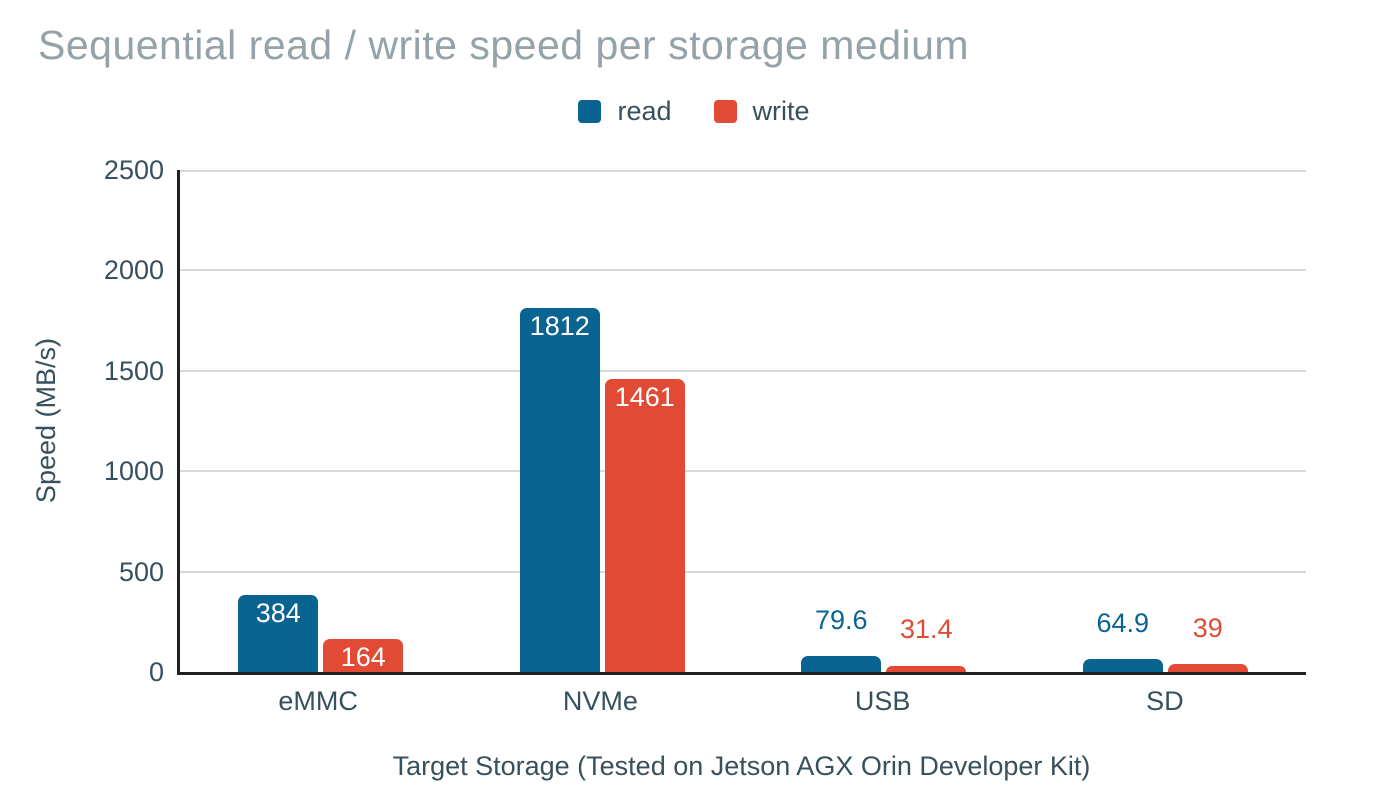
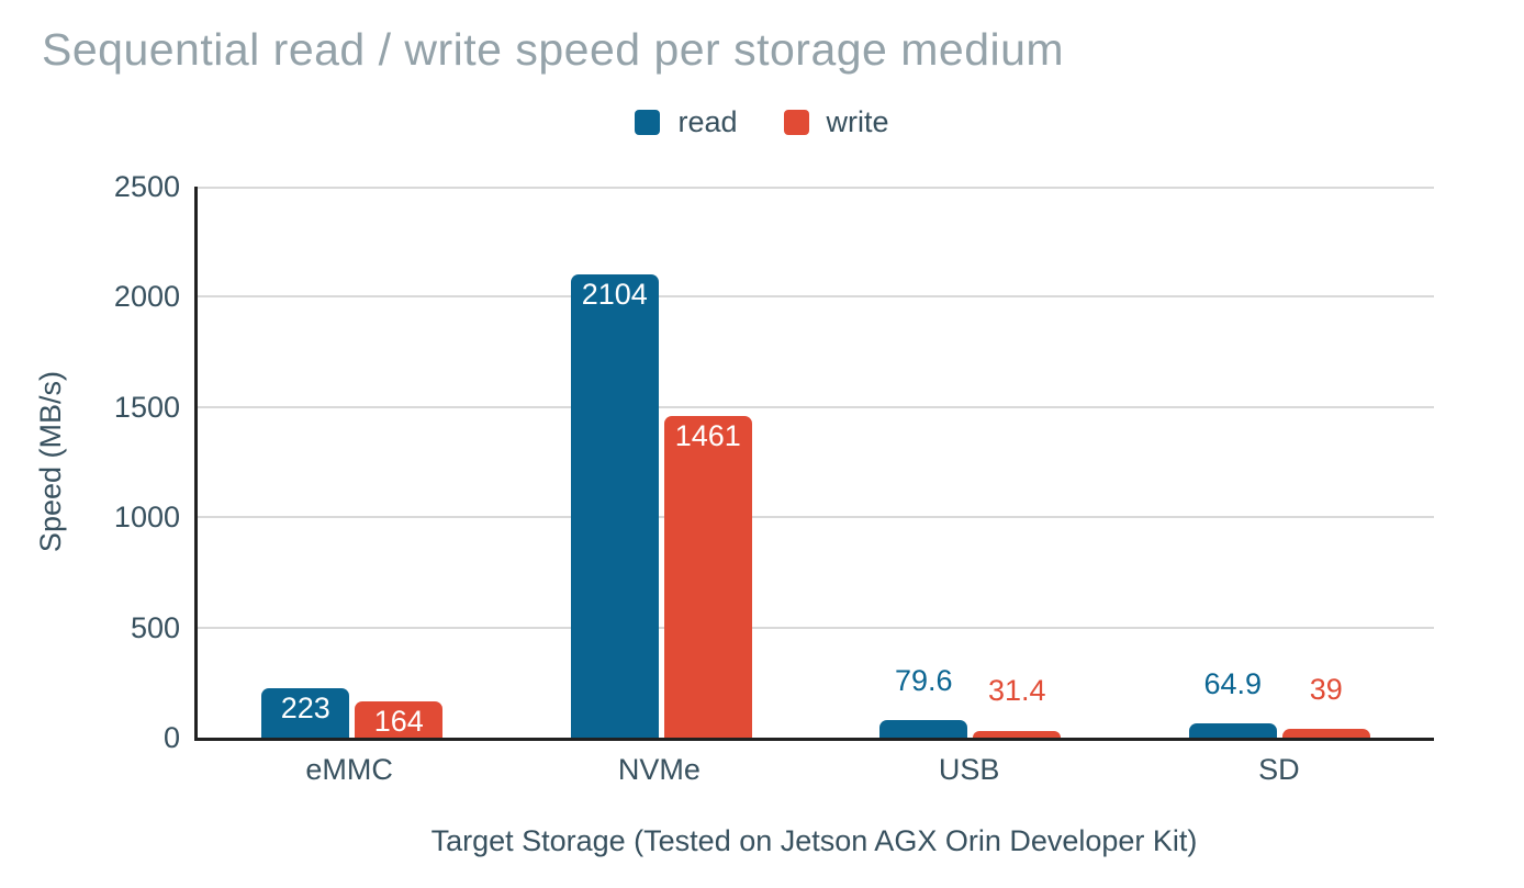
read/eMMC: 384 -> 223
read/NVMe: 1812 -> 2104
